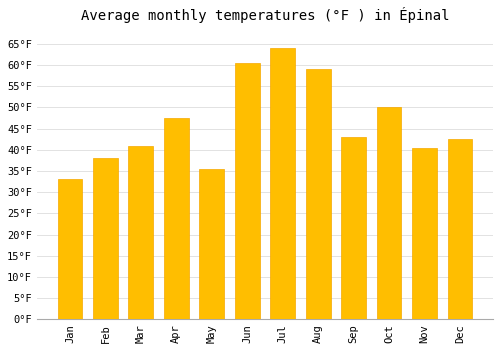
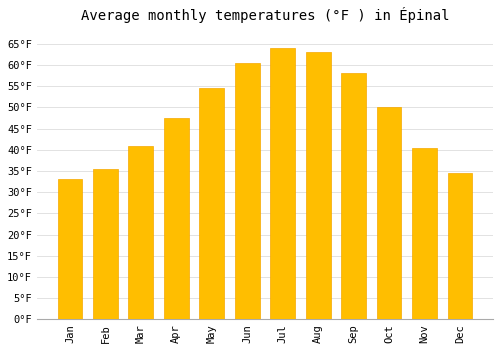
Feb: 38.0°F -> 35.5°F
May: 35.5°F -> 54.5°F
Aug: 59.0°F -> 63.0°F
Sep: 43.0°F -> 58.0°F
Dec: 42.5°F -> 34.5°F
